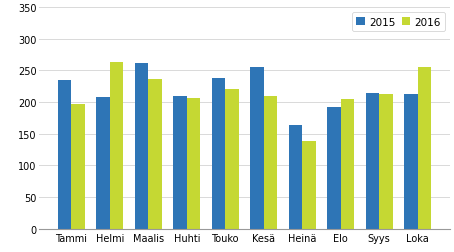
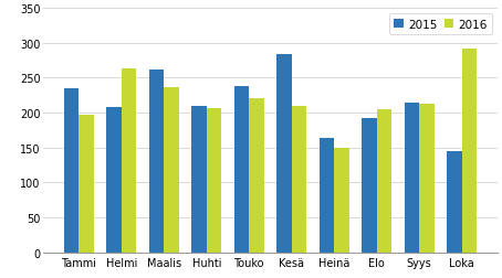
2015/Kesä: 256 -> 284
2016/Heinä: 139 -> 150
2015/Loka: 213 -> 144
2016/Loka: 255 -> 292
